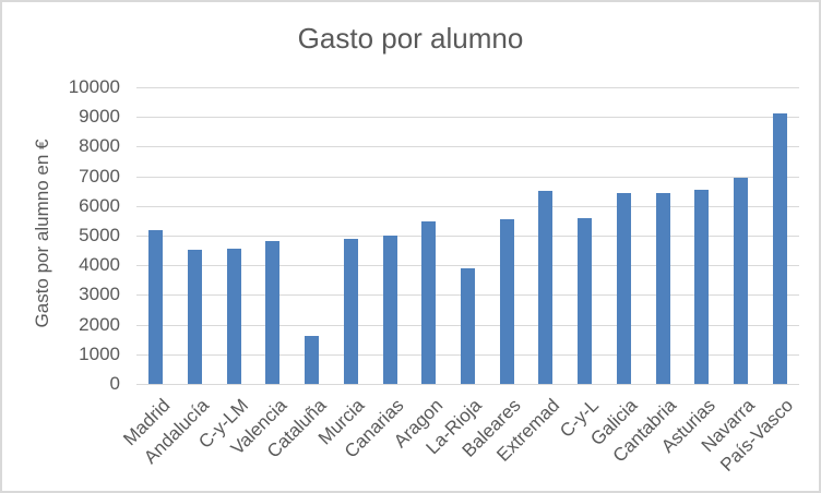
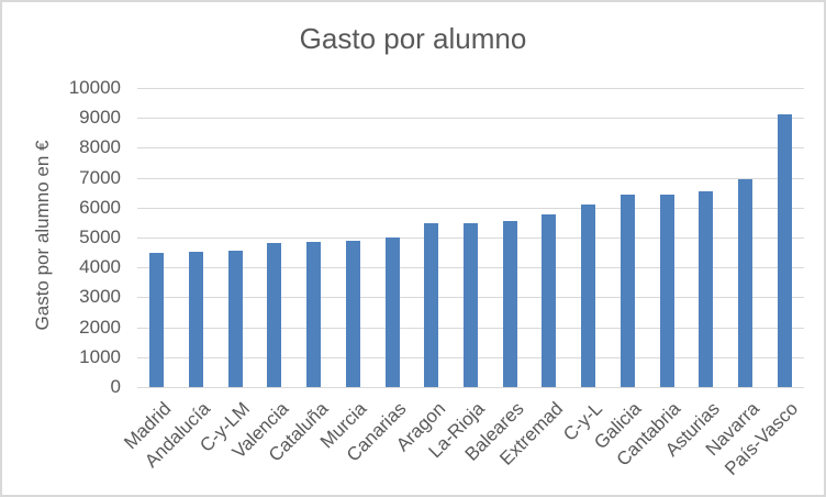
Madrid: 5200 -> 4500
Cataluña: 1600 -> 4800
La-Rioja: 3900 -> 5500
Extremad: 6500 -> 5800
C-y-L: 5600 -> 6100
